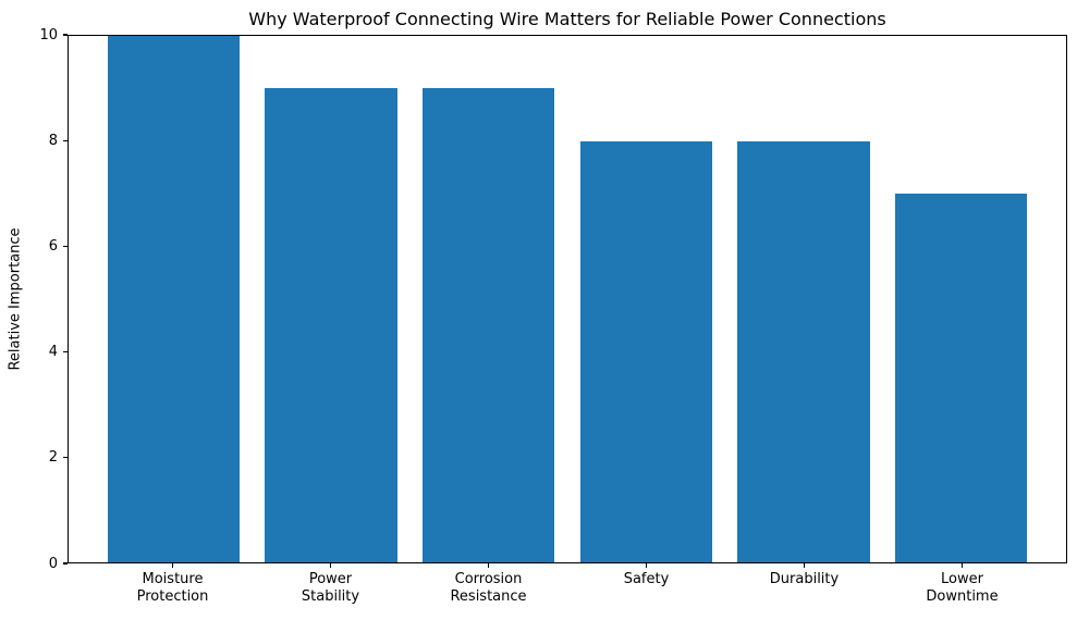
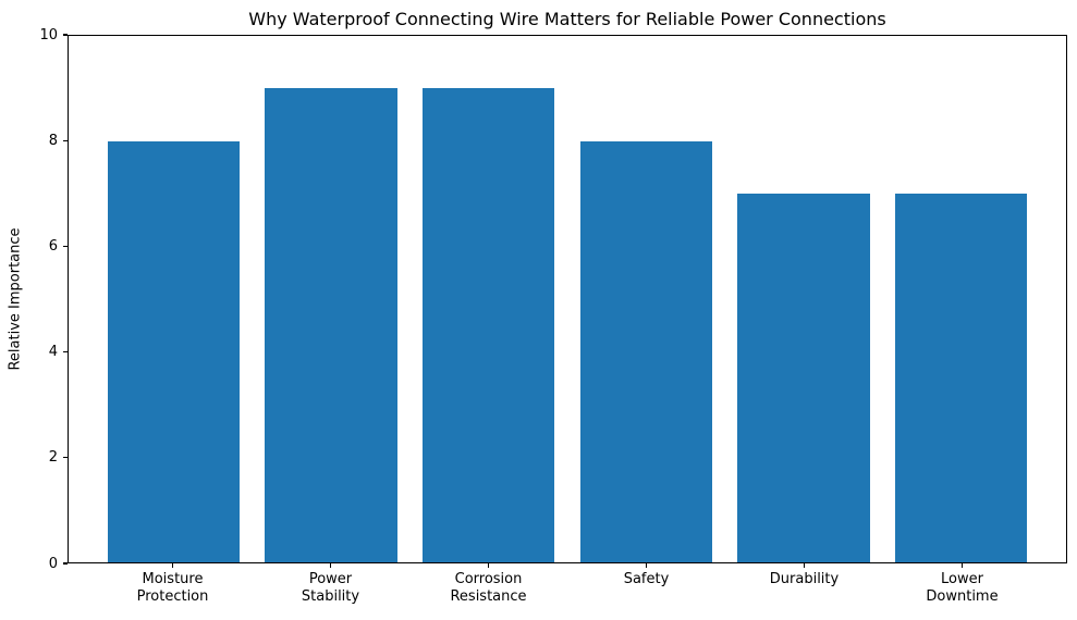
Moisture Protection: 10 -> 8
Durability: 8 -> 7
